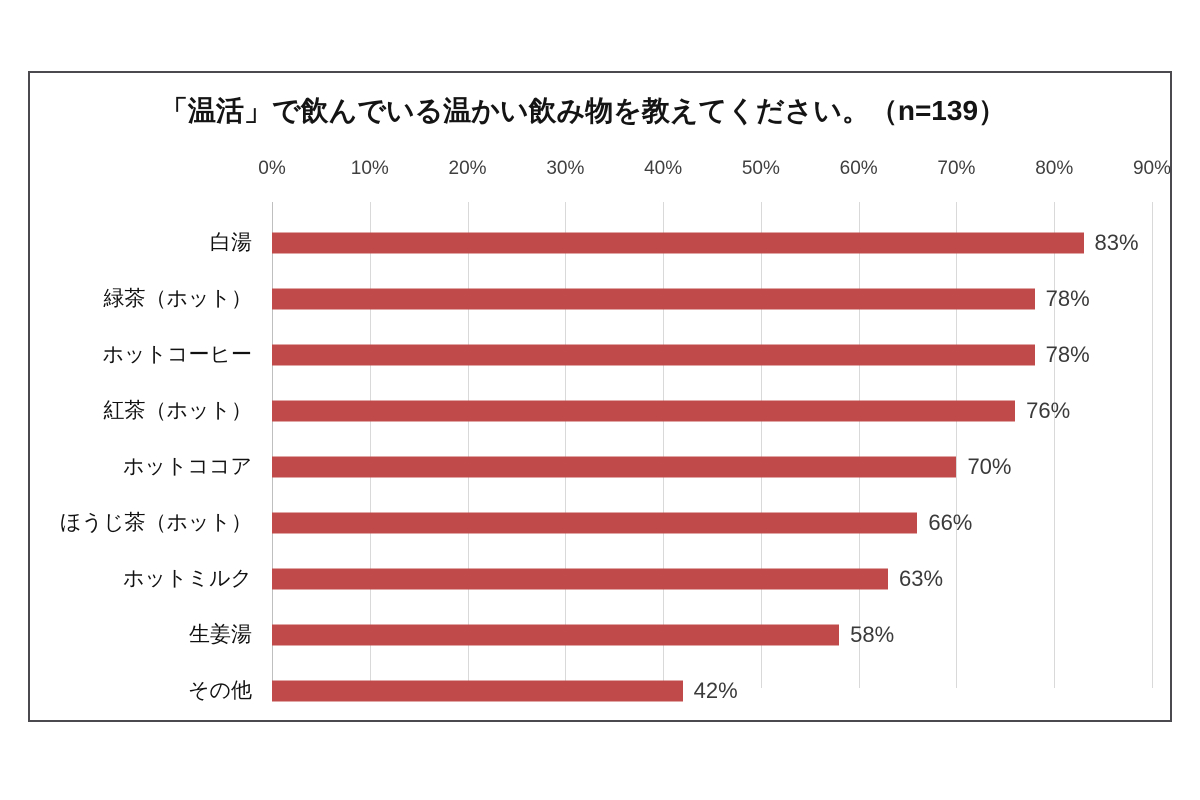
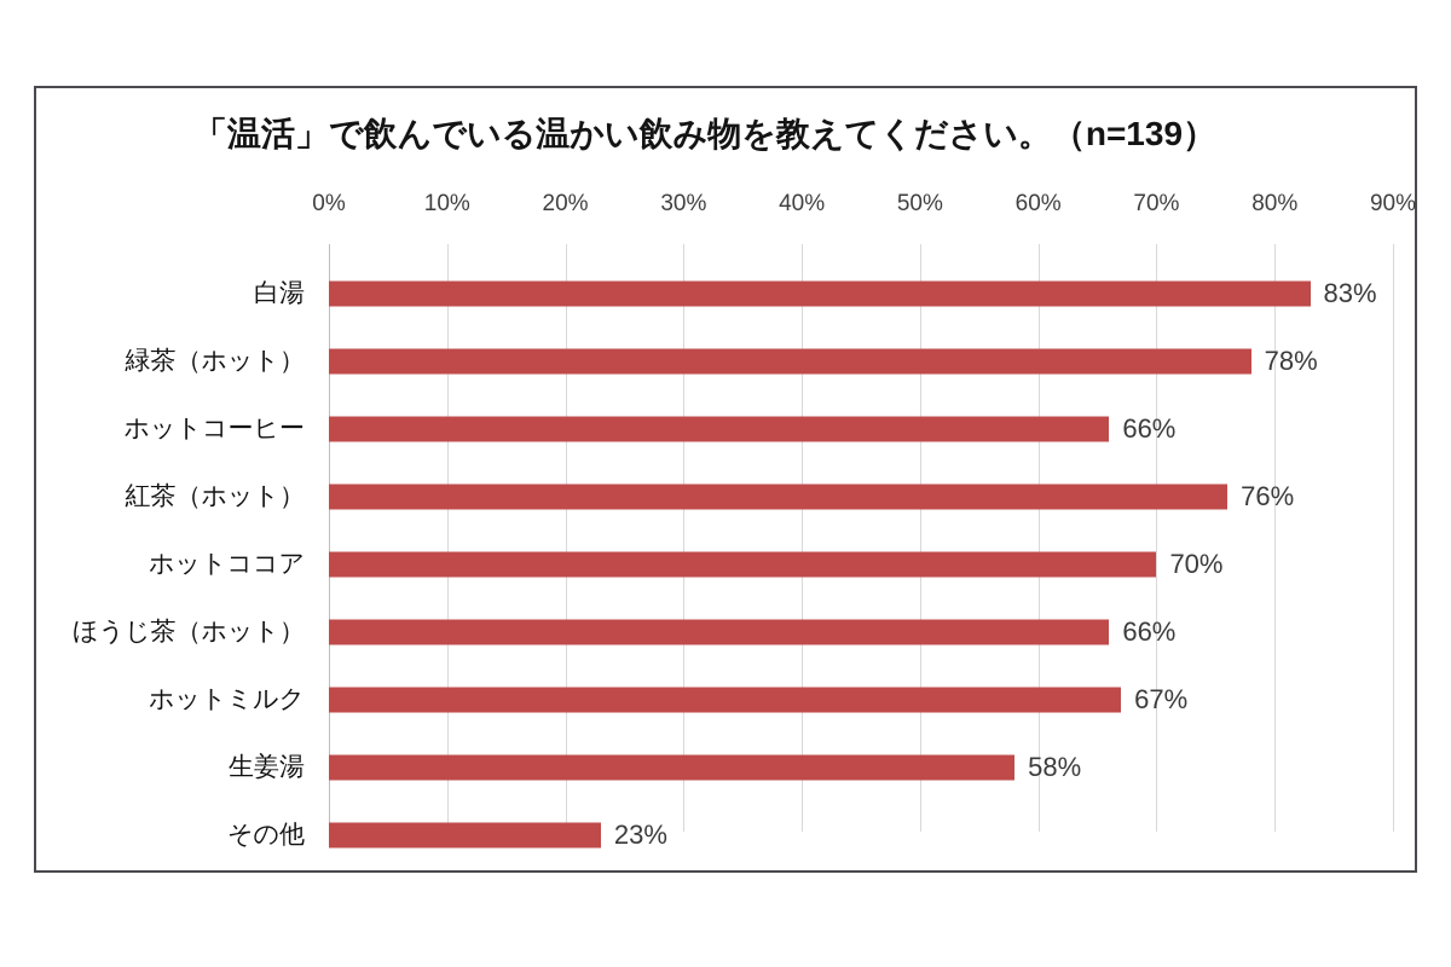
ホットコーヒー: 78% -> 66%
ホットミルク: 63% -> 67%
その他: 42% -> 23%
